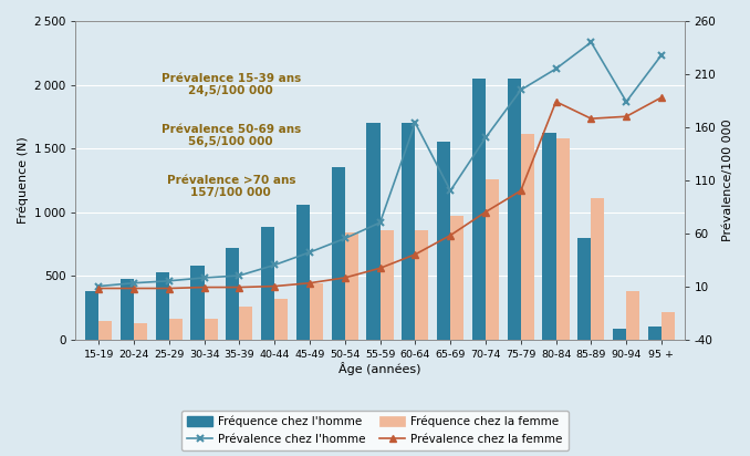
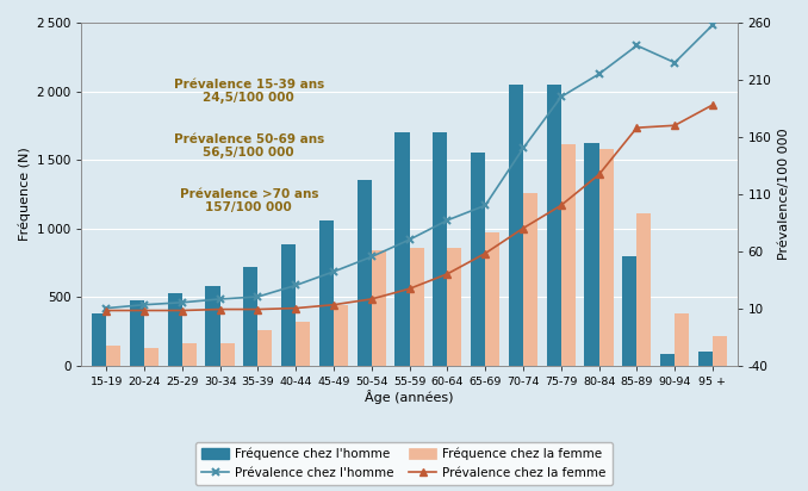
Prévalence chez l'homme/60-64: 164 -> 87
Prévalence chez la femme/80-84: 184 -> 127
Prévalence chez l'homme/90-94: 184 -> 225
Prévalence chez l'homme/95 +: 228 -> 258
